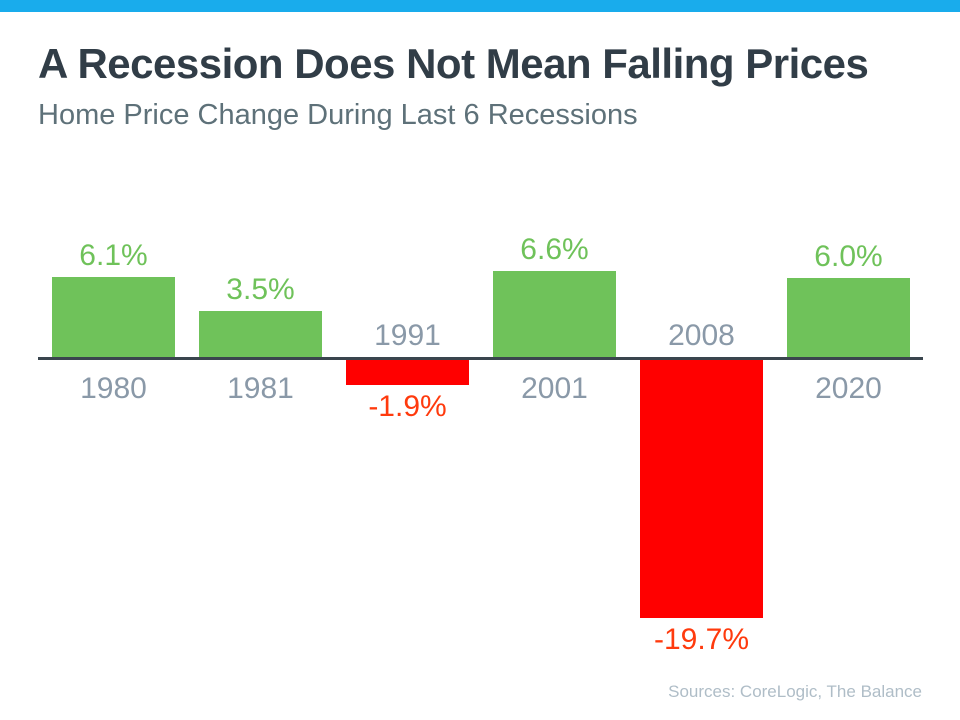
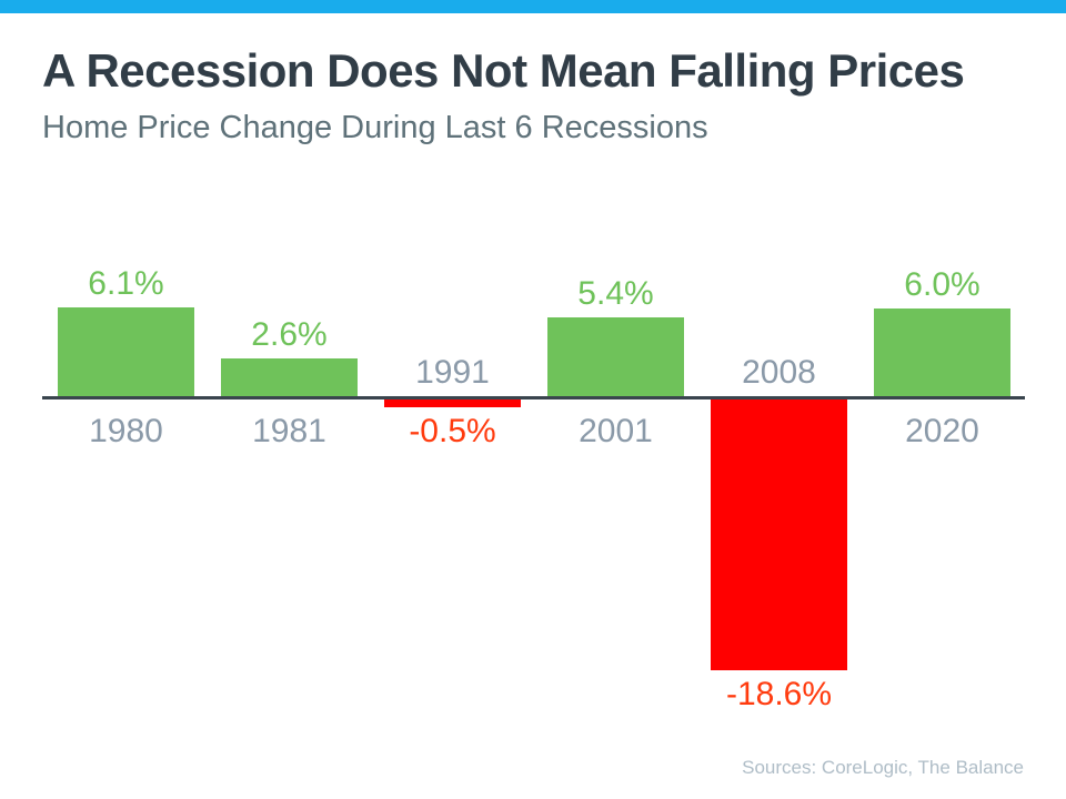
1981: 3.5% -> 2.6%
1991: -1.9% -> -0.5%
2001: 6.6% -> 5.4%
2008: -19.7% -> -18.6%
